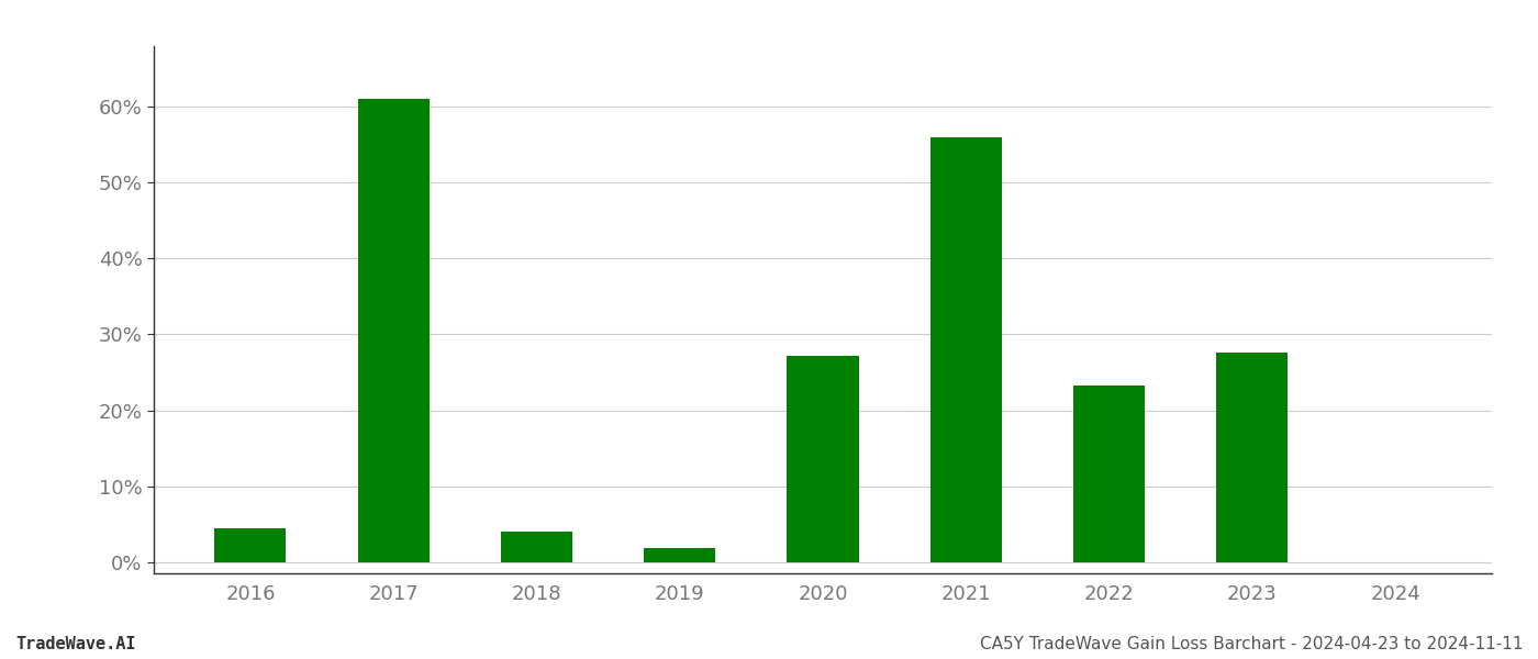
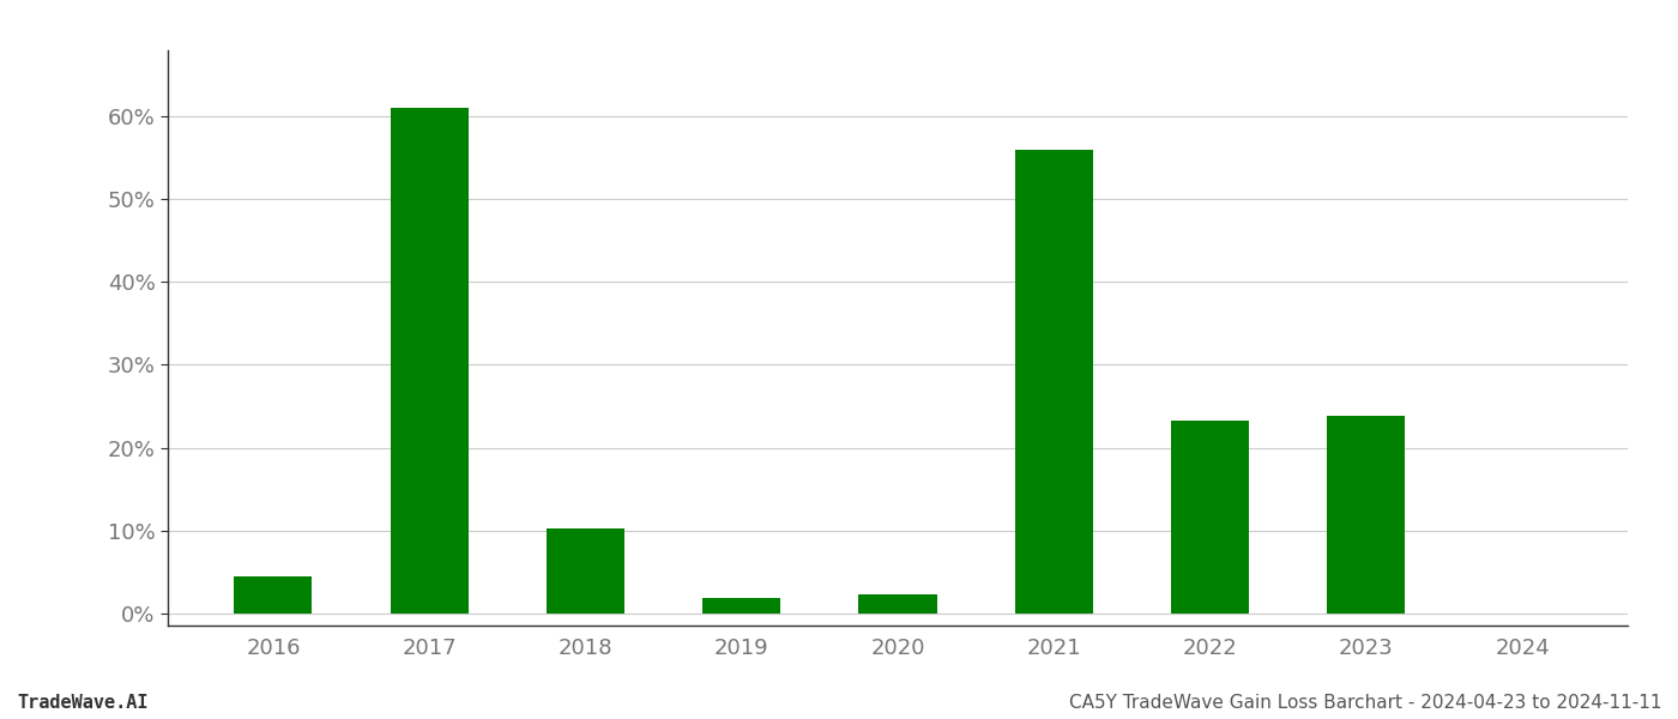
2018: 4.0% -> 10.3%
2020: 27.2% -> 2.2%
2023: 27.6% -> 23.8%
